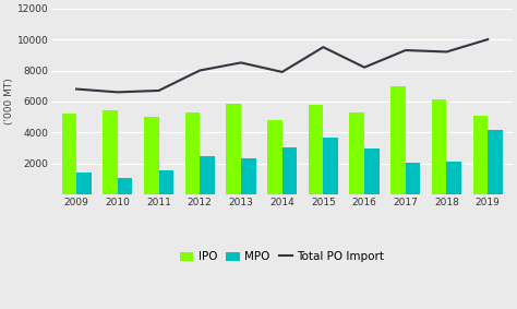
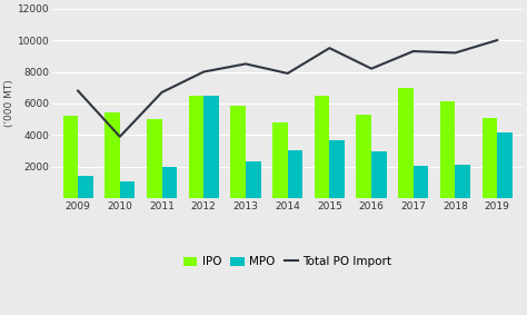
Total PO Import/2010: 6600 -> 3900
MPO/2011: 1600 -> 2000
IPO/2012: 5300 -> 6500
MPO/2012: 2400 -> 6500
IPO/2015: 5800 -> 6500
